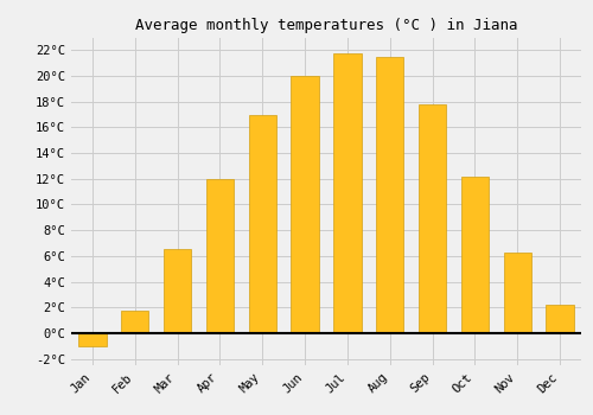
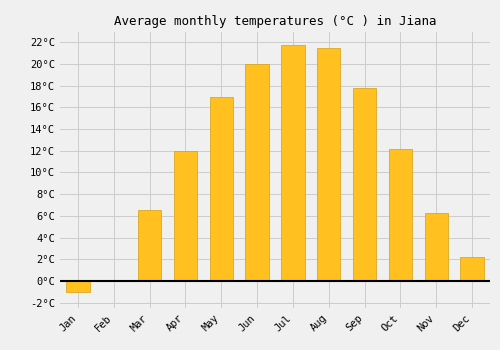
Feb: 1.7°C -> 0.1°C
